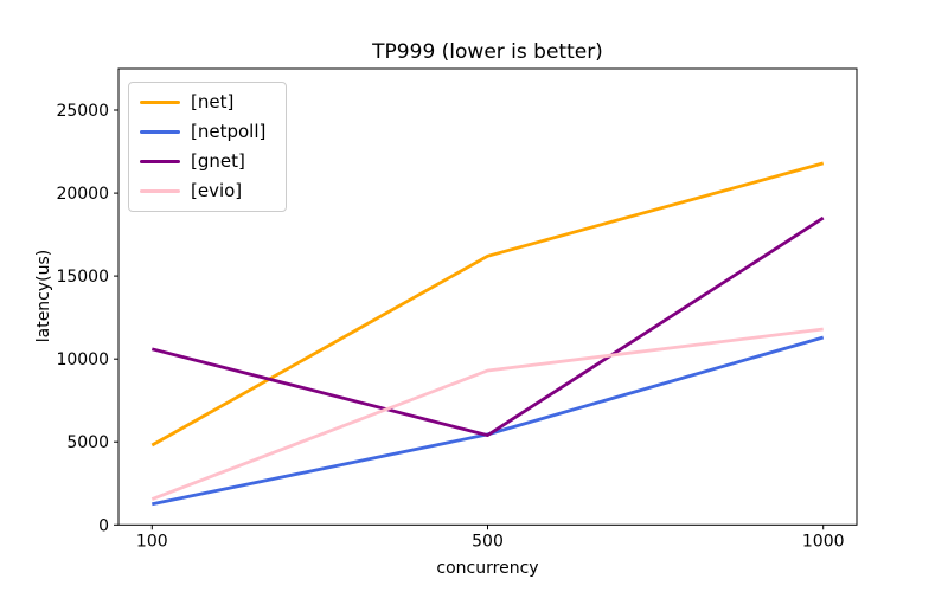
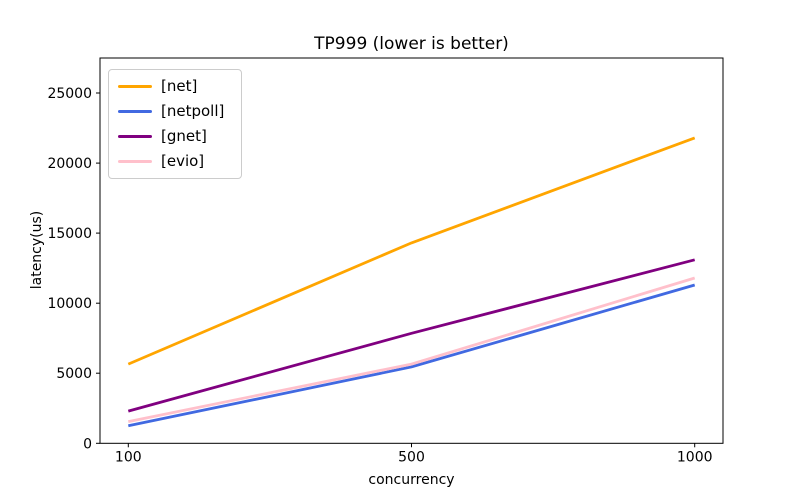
[net]/100: 4800 -> 5600
[gnet]/100: 10600 -> 2300
[net]/500: 16200 -> 14300
[gnet]/500: 5400 -> 7800
[evio]/500: 9300 -> 5600
[gnet]/1000: 18500 -> 13100
